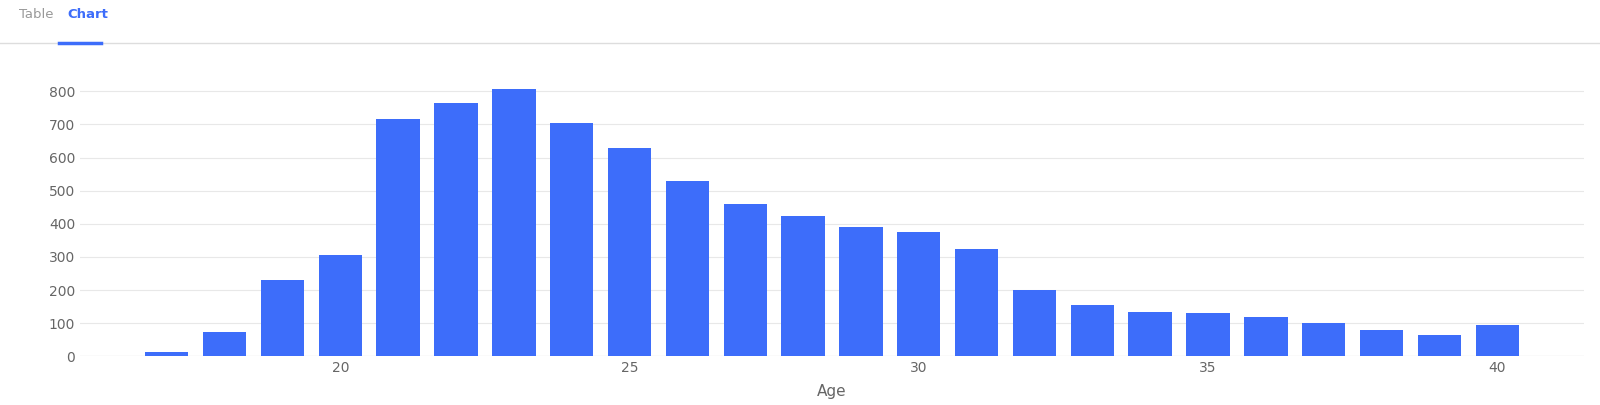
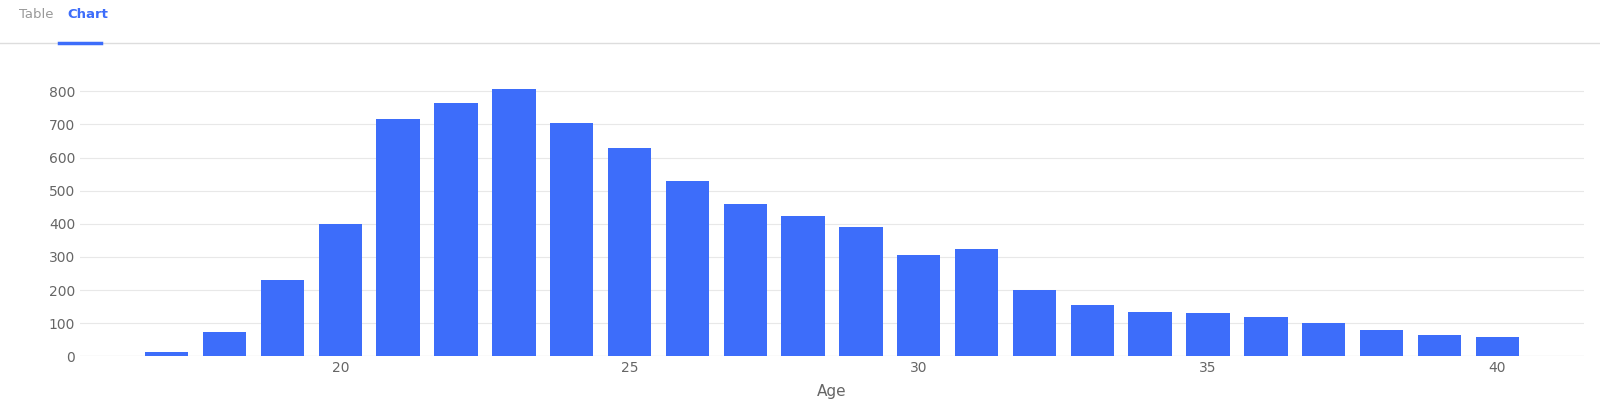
20: 305 -> 400
30: 375 -> 305
40: 95 -> 60
